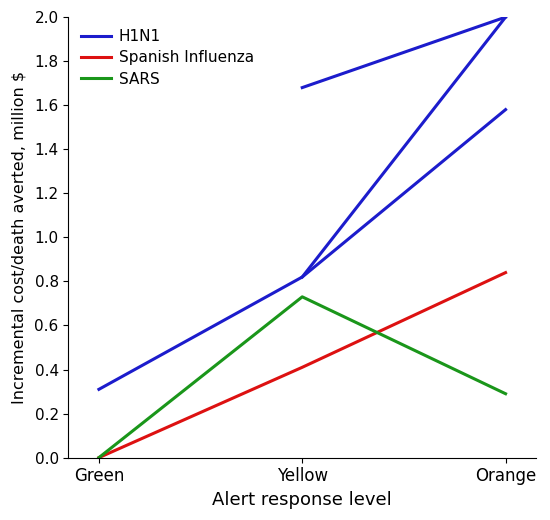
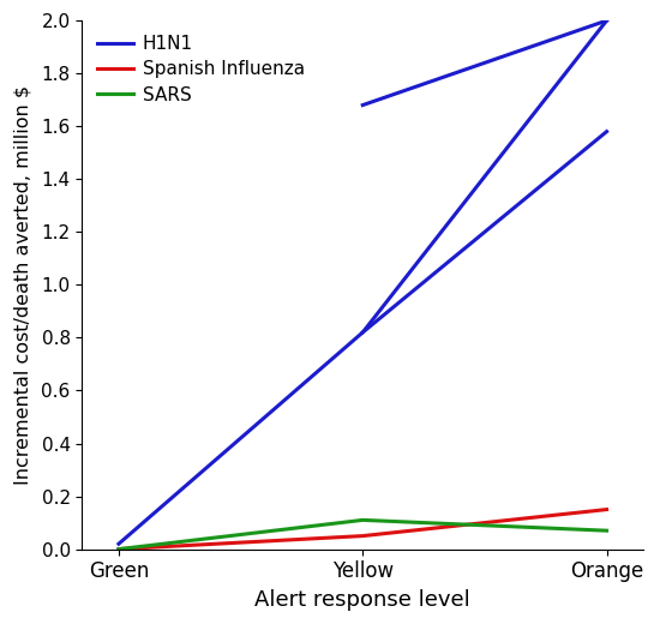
H1N1/Green: 0.31 -> 0.02
Spanish Influenza/Yellow: 0.41 -> 0.05
SARS/Yellow: 0.73 -> 0.11
Spanish Influenza/Orange: 0.84 -> 0.15
SARS/Orange: 0.29 -> 0.07
